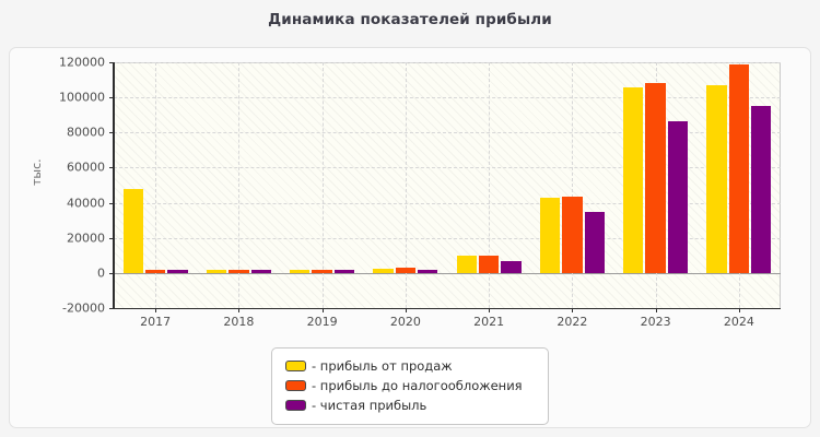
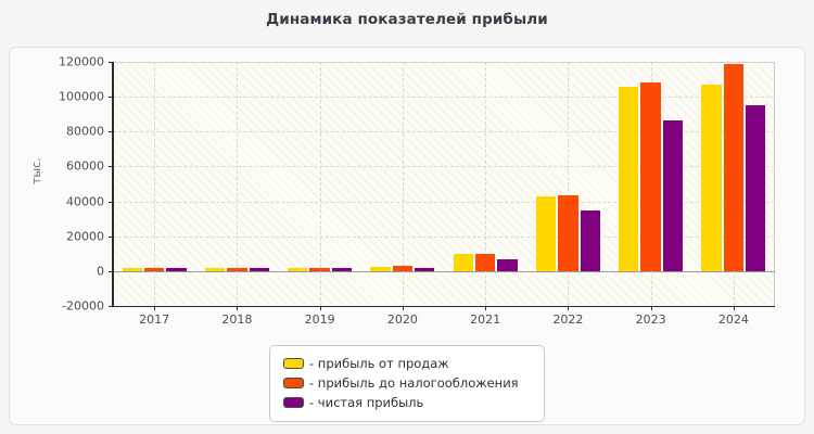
- прибыль от продаж/2017: 48000 -> 1000
